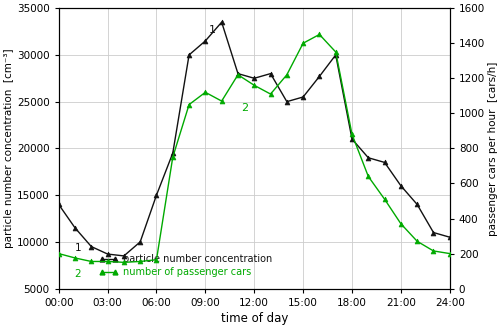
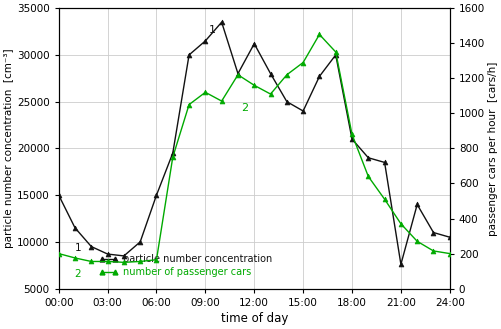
particle number concentration/00:00: 14000 -> 15000
particle number concentration/12:00: 27500 -> 31200
particle number concentration/15:00: 25500 -> 24000
number of passenger cars/15:00: 1400 -> 1290
particle number concentration/21:00: 16000 -> 7600
